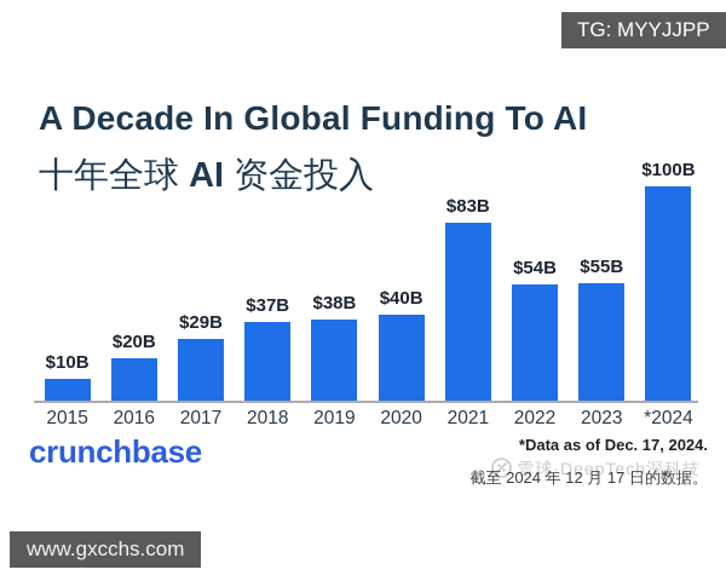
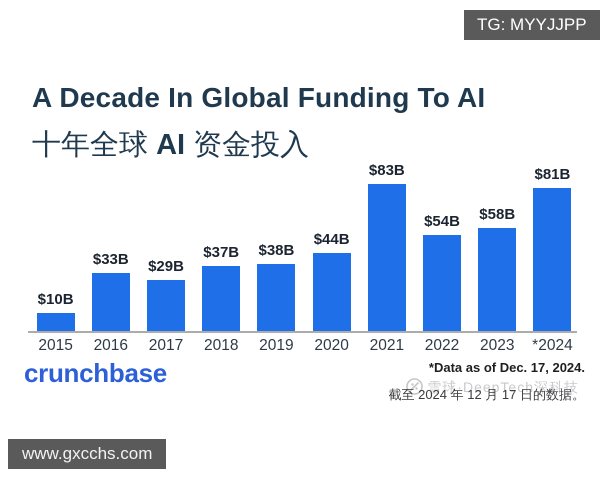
2016: $20B -> $33B
2020: $40B -> $44B
2023: $55B -> $58B
*2024: $100B -> $81B
